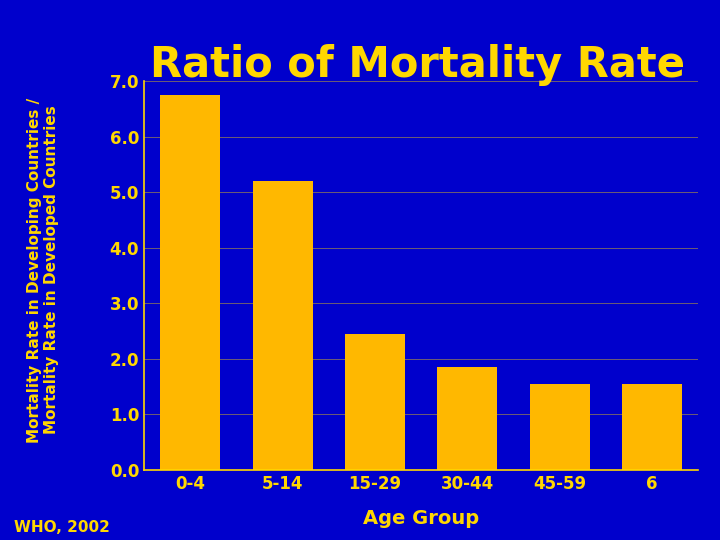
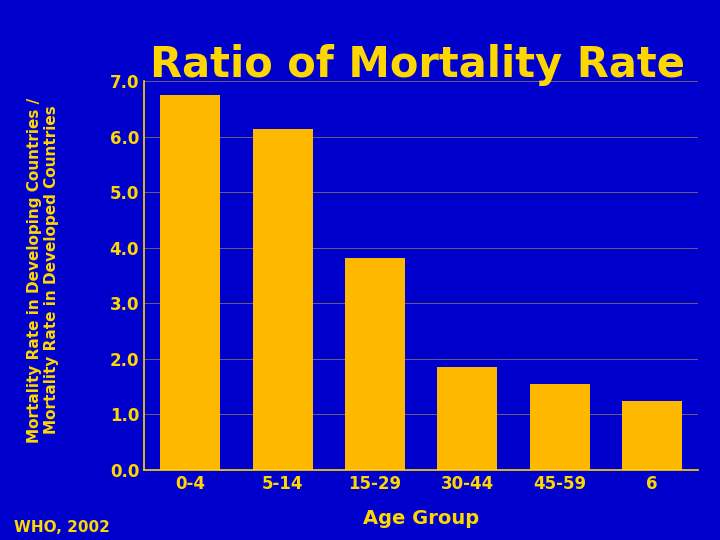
5-14: 5.20 -> 6.14
15-29: 2.45 -> 3.82
6: 1.55 -> 1.24
